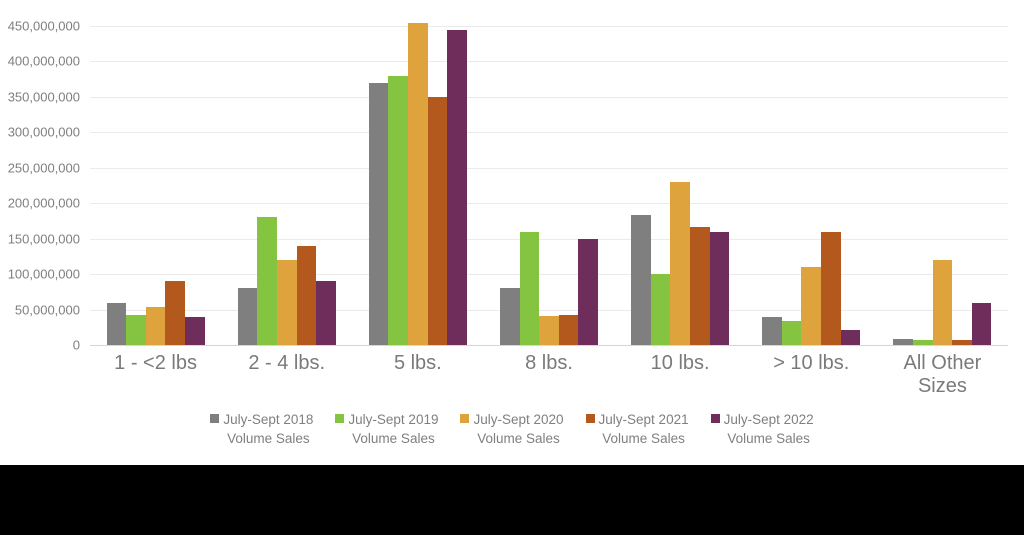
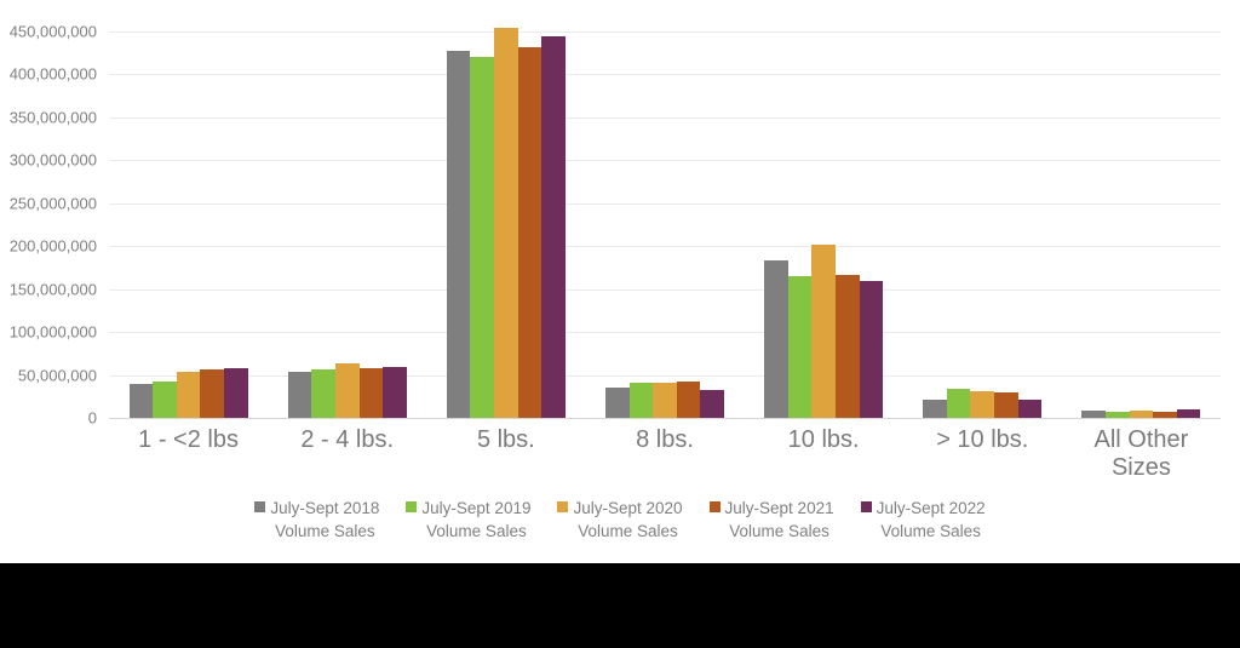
July-Sept 2018 Volume Sales/1 - <2 lbs: 60000000 -> 40000000
July-Sept 2021 Volume Sales/1 - <2 lbs: 90000000 -> 60000000
July-Sept 2022 Volume Sales/1 - <2 lbs: 40000000 -> 60000000
July-Sept 2018 Volume Sales/2 - 4 lbs.: 80000000 -> 50000000
July-Sept 2019 Volume Sales/2 - 4 lbs.: 180000000 -> 60000000
July-Sept 2020 Volume Sales/2 - 4 lbs.: 120000000 -> 60000000
July-Sept 2021 Volume Sales/2 - 4 lbs.: 140000000 -> 60000000
July-Sept 2022 Volume Sales/2 - 4 lbs.: 90000000 -> 60000000
July-Sept 2018 Volume Sales/5 lbs.: 370000000 -> 430000000
July-Sept 2019 Volume Sales/5 lbs.: 380000000 -> 420000000
July-Sept 2021 Volume Sales/5 lbs.: 350000000 -> 430000000
July-Sept 2018 Volume Sales/8 lbs.: 80000000 -> 40000000
July-Sept 2019 Volume Sales/8 lbs.: 160000000 -> 40000000
July-Sept 2022 Volume Sales/8 lbs.: 150000000 -> 30000000
July-Sept 2019 Volume Sales/10 lbs.: 100000000 -> 160000000
July-Sept 2020 Volume Sales/10 lbs.: 230000000 -> 200000000
July-Sept 2018 Volume Sales/> 10 lbs.: 40000000 -> 20000000
July-Sept 2020 Volume Sales/> 10 lbs.: 110000000 -> 30000000
July-Sept 2021 Volume Sales/> 10 lbs.: 160000000 -> 30000000
July-Sept 2020 Volume Sales/All Other Sizes: 120000000 -> 10000000
July-Sept 2022 Volume Sales/All Other Sizes: 60000000 -> 10000000
